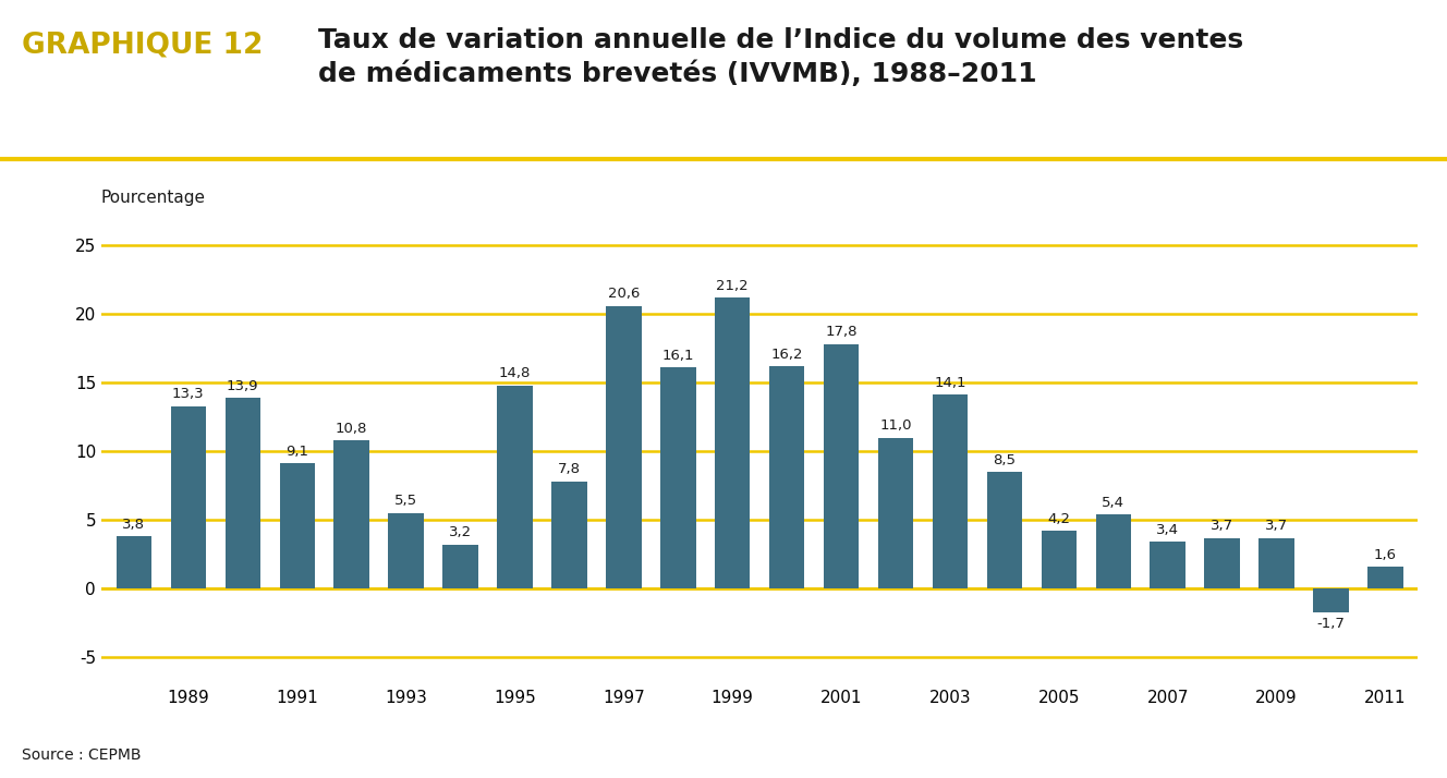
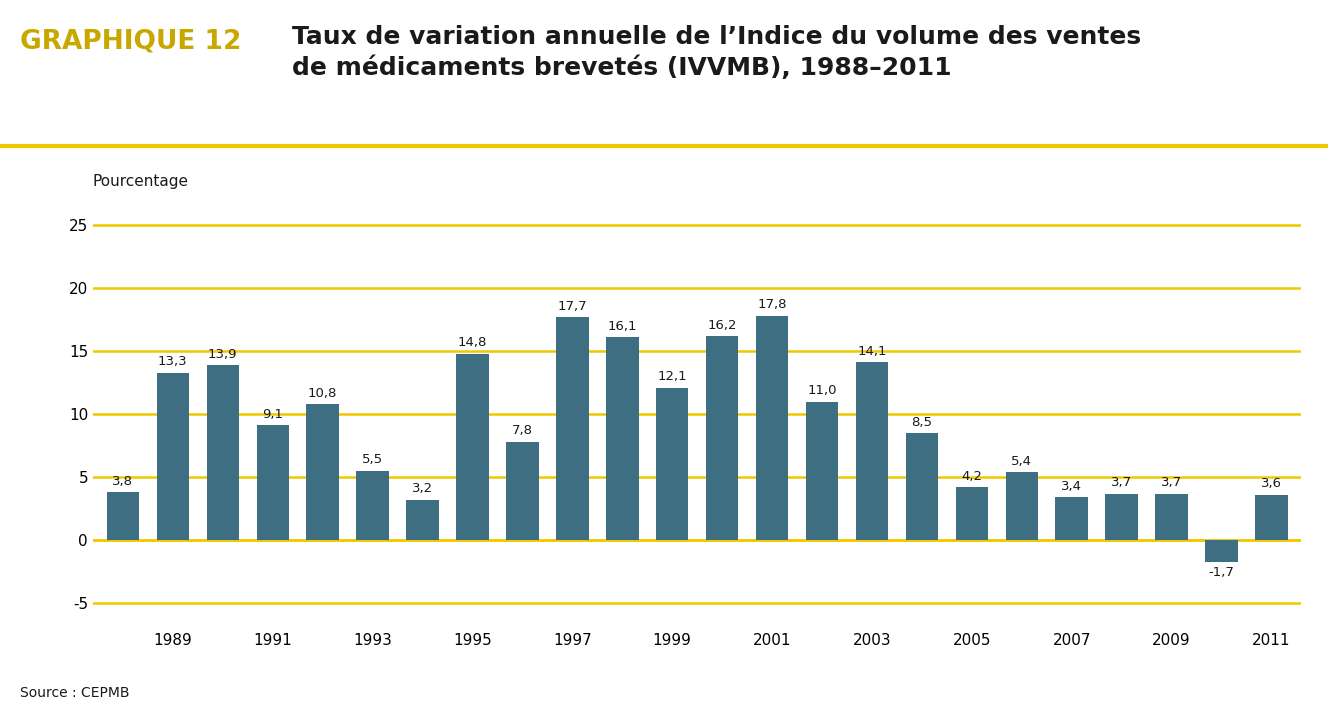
1997: 20,6 -> 17,7
1999: 21,2 -> 12,1
2011: 1,6 -> 3,6
